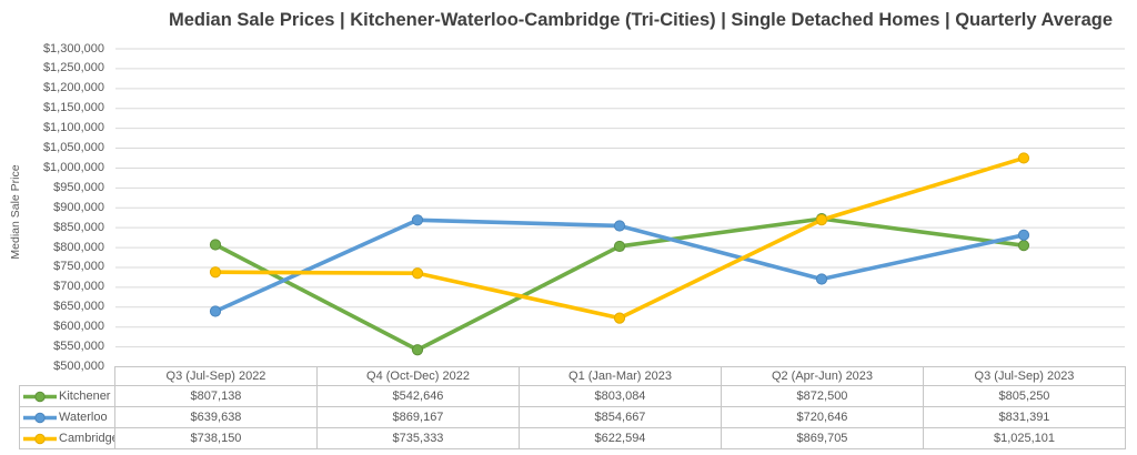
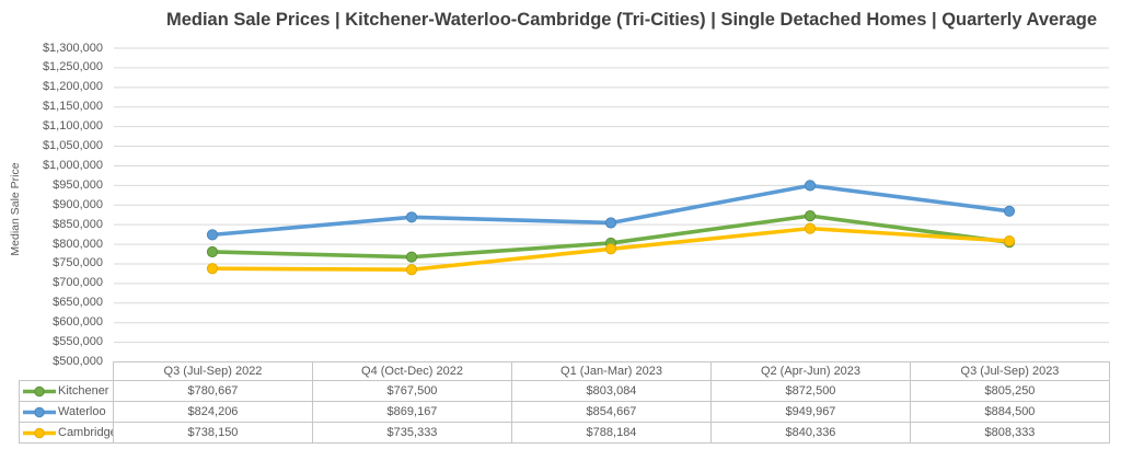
Kitchener/Q3 (Jul-Sep) 2022: $807,138 -> $780,667
Waterloo/Q3 (Jul-Sep) 2022: $639,638 -> $824,206
Kitchener/Q4 (Oct-Dec) 2022: $542,646 -> $767,500
Cambridge/Q1 (Jan-Mar) 2023: $622,594 -> $788,184
Waterloo/Q2 (Apr-Jun) 2023: $720,646 -> $949,967
Cambridge/Q2 (Apr-Jun) 2023: $869,705 -> $840,336
Waterloo/Q3 (Jul-Sep) 2023: $831,391 -> $884,500
Cambridge/Q3 (Jul-Sep) 2023: $1,025,101 -> $808,333
